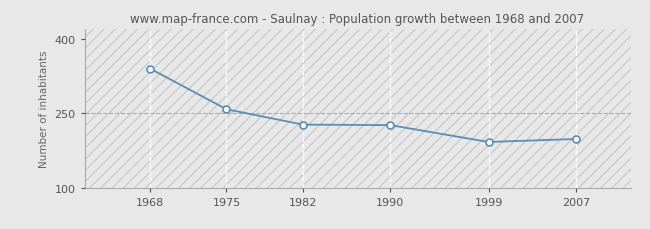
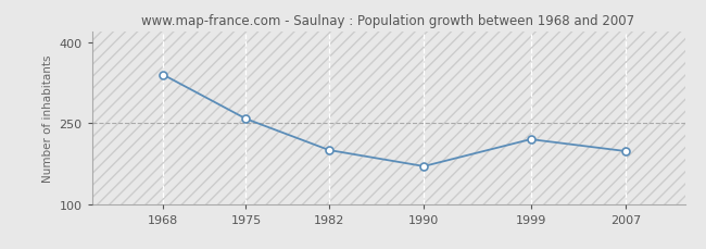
1982: 227 -> 200
1990: 226 -> 170
1999: 192 -> 220
